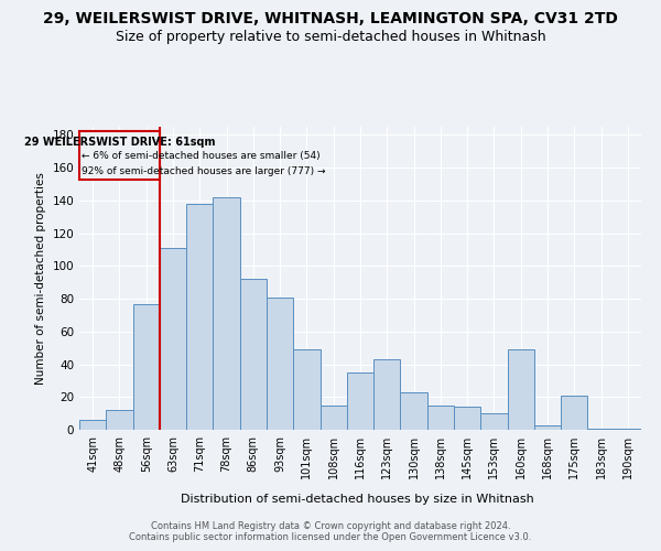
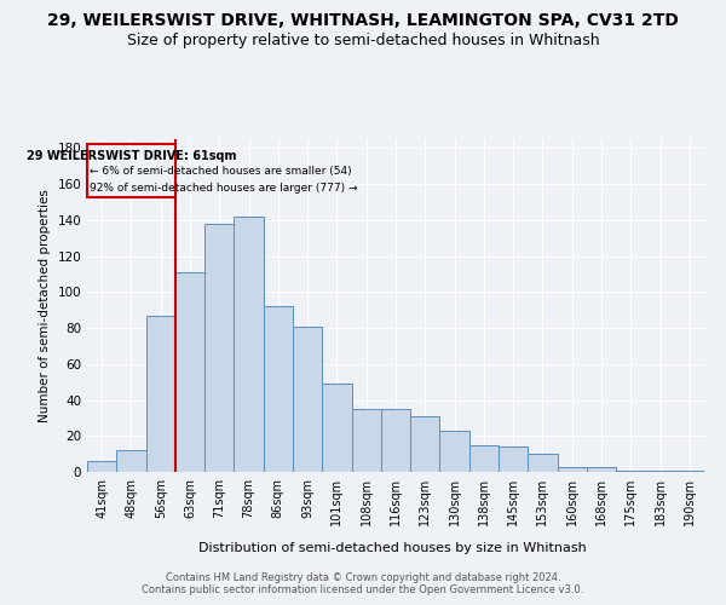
56sqm: 77 -> 87
108sqm: 15 -> 35
123sqm: 43 -> 31
160sqm: 49 -> 3
175sqm: 21 -> 1
